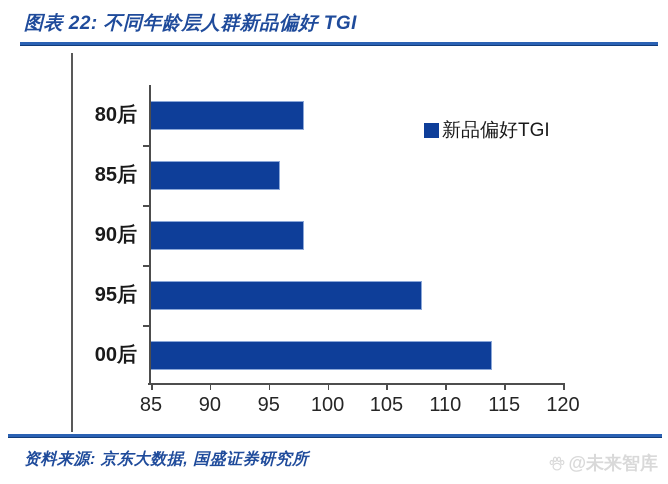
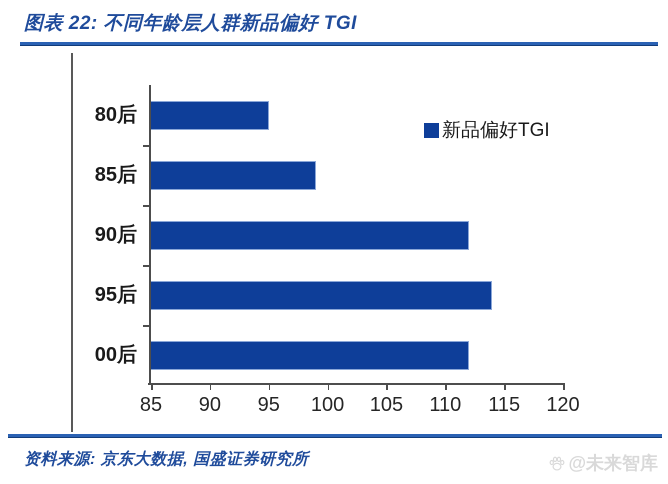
80后: 98 -> 95
85后: 96 -> 99
90后: 98 -> 112
95后: 108 -> 114
00后: 114 -> 112
